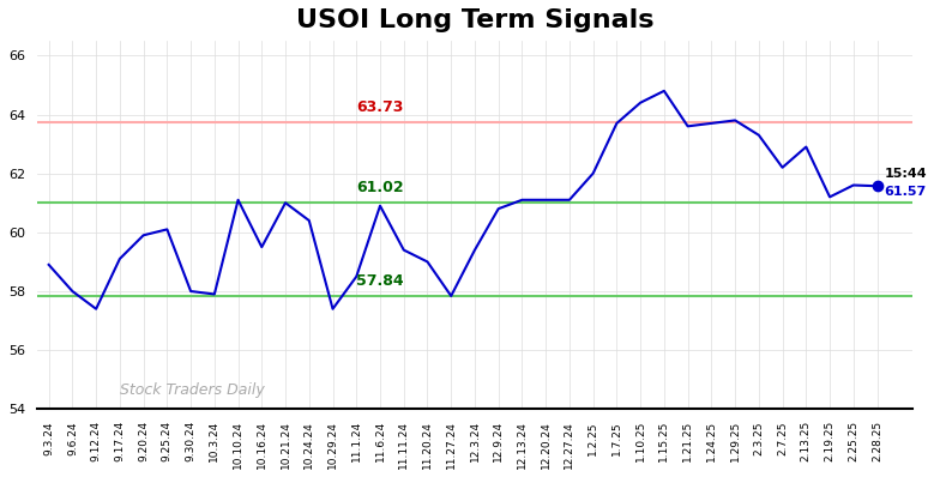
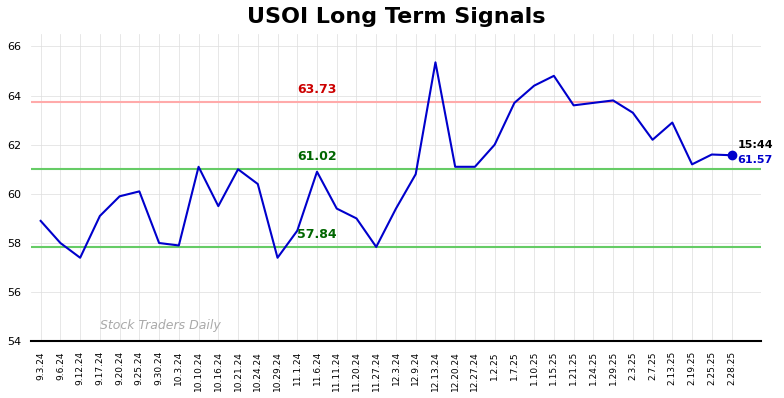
12.13.24: 61.10 -> 65.35
